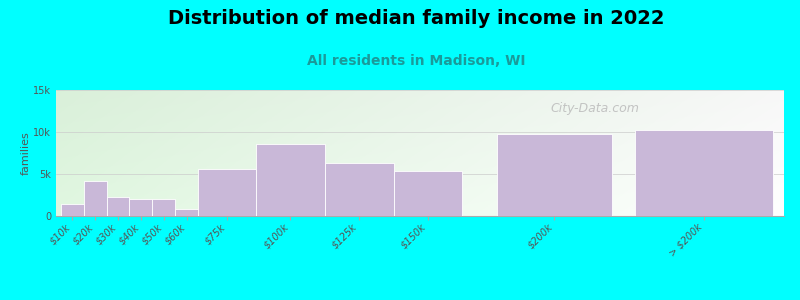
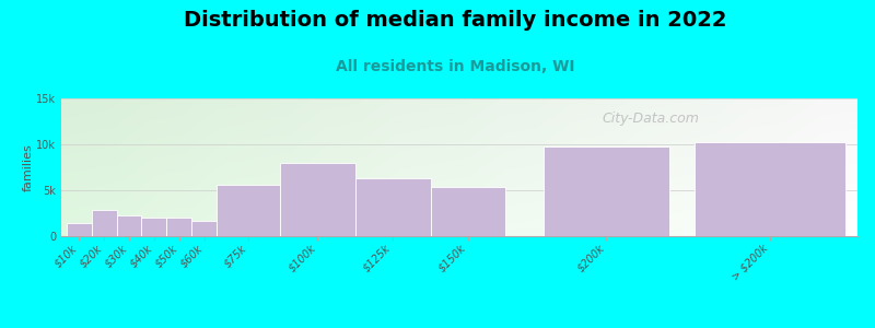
$20k: 4.2k -> 2.8k
$60k: 0.8k -> 1.7k
$100k: 8.6k -> 8.0k
